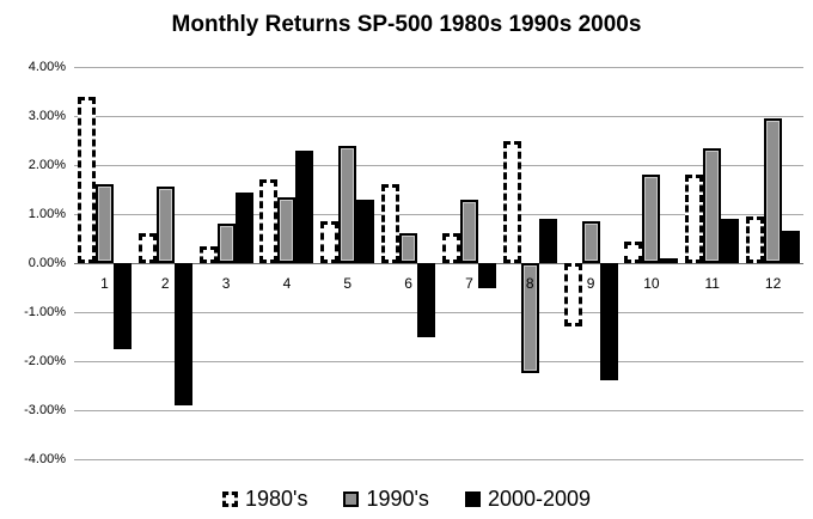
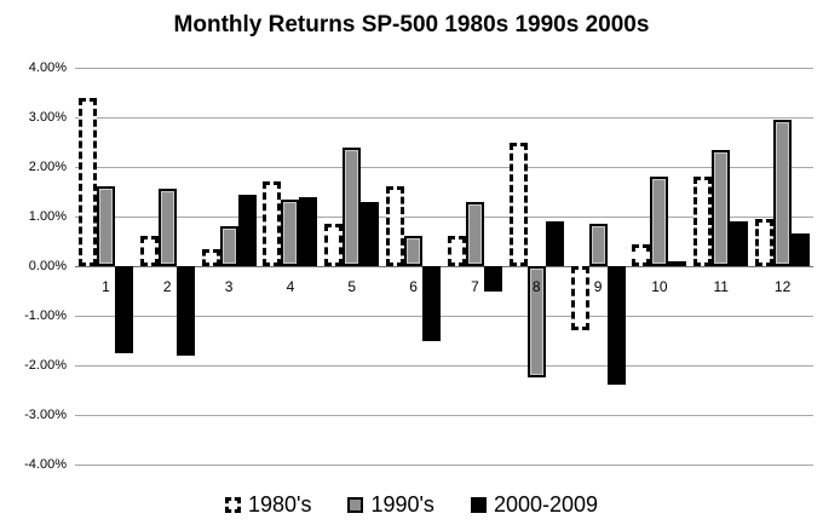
2000-2009/2: -2.9% -> -1.8%
2000-2009/4: 2.3% -> 1.4%
